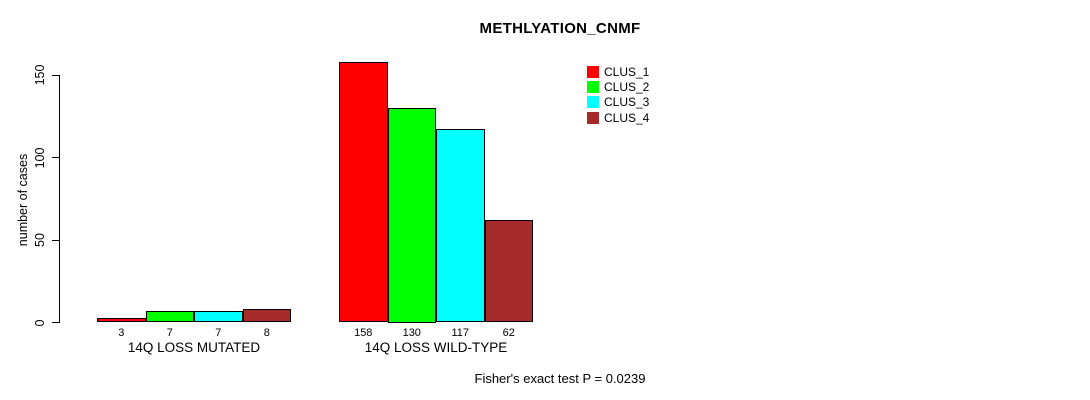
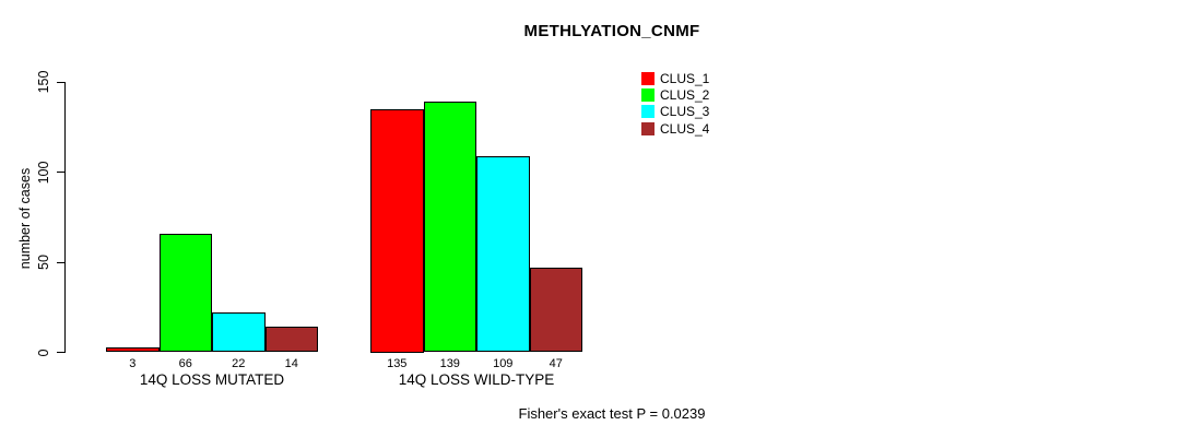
CLUS_2/14Q LOSS MUTATED: 7 -> 66
CLUS_3/14Q LOSS MUTATED: 7 -> 22
CLUS_4/14Q LOSS MUTATED: 8 -> 14
CLUS_1/14Q LOSS WILD-TYPE: 158 -> 135
CLUS_2/14Q LOSS WILD-TYPE: 130 -> 139
CLUS_3/14Q LOSS WILD-TYPE: 117 -> 109
CLUS_4/14Q LOSS WILD-TYPE: 62 -> 47
